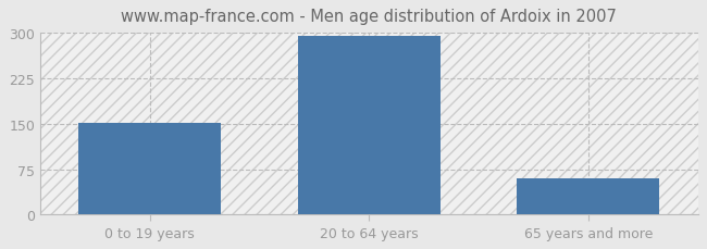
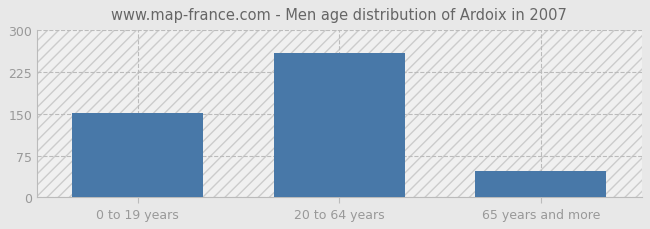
20 to 64 years: 296 -> 260
65 years and more: 60 -> 48
